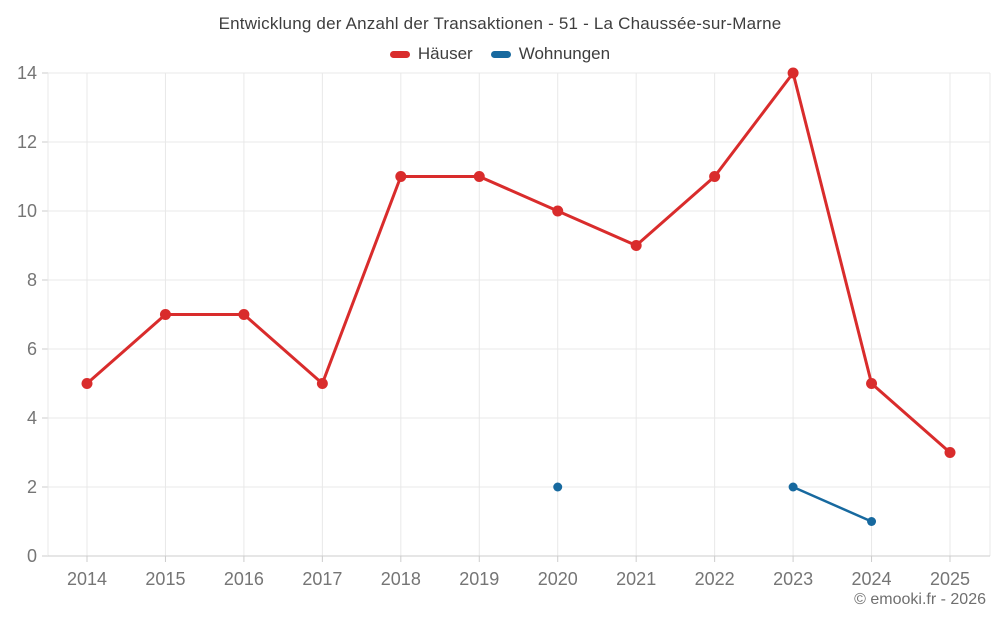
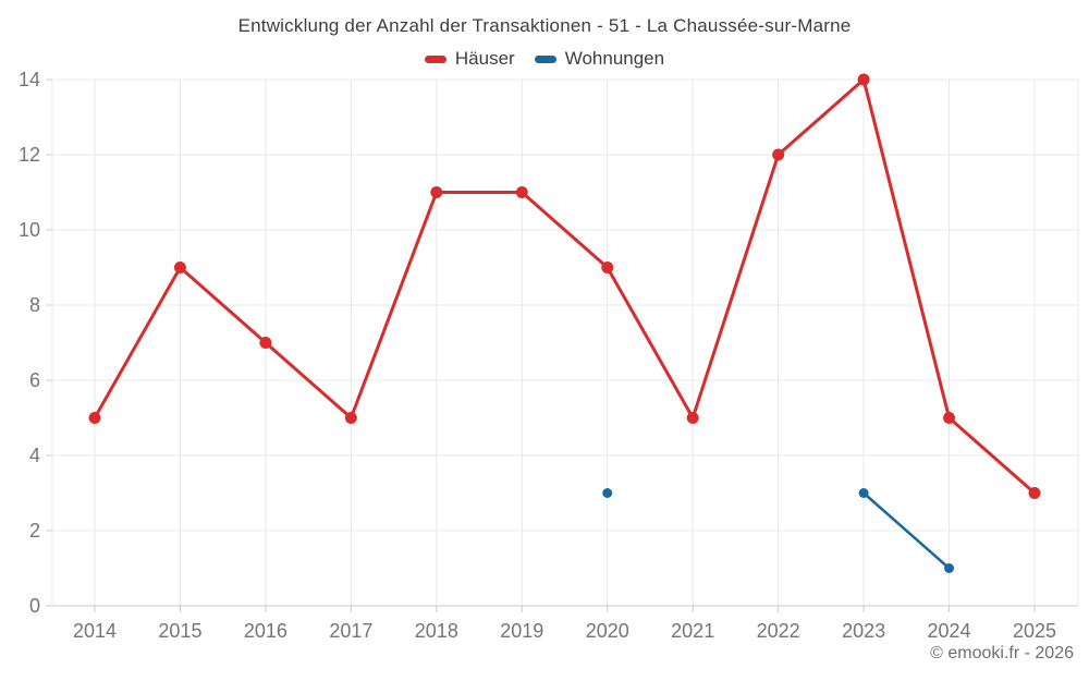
Häuser/2015: 7 -> 9
Häuser/2020: 10 -> 9
Wohnungen/2020: 2 -> 3
Häuser/2021: 9 -> 5
Häuser/2022: 11 -> 12
Wohnungen/2023: 2 -> 3
